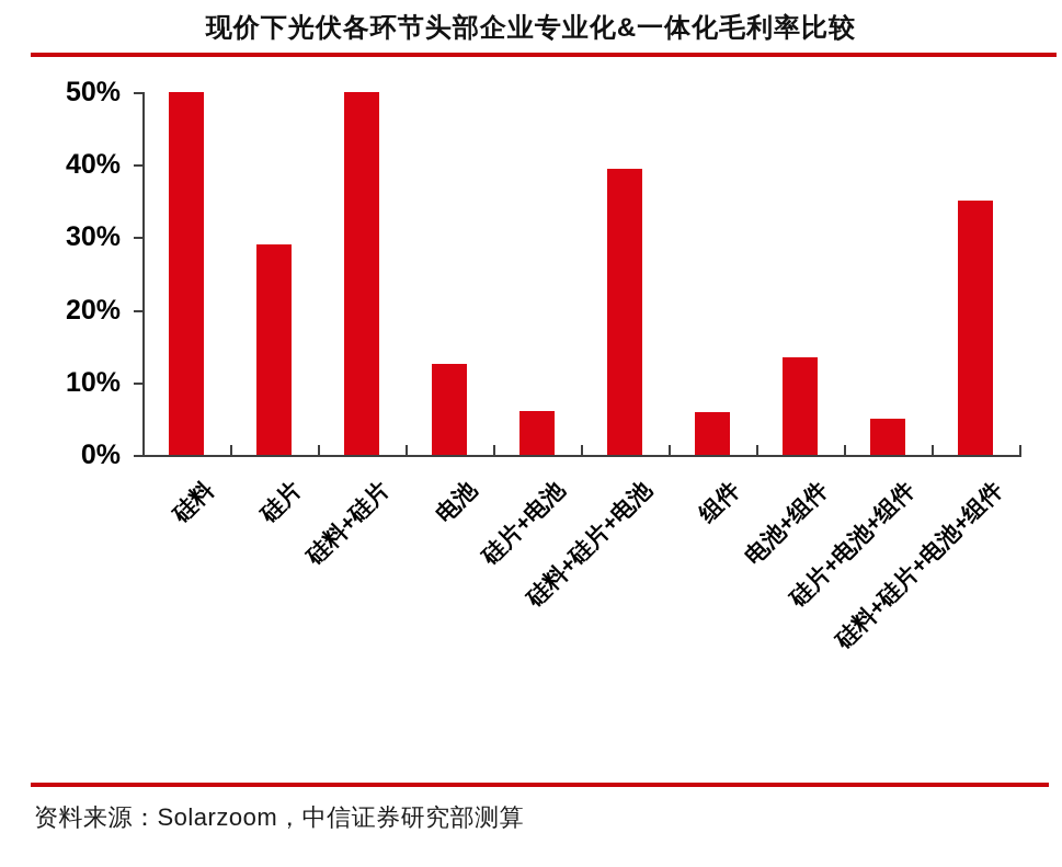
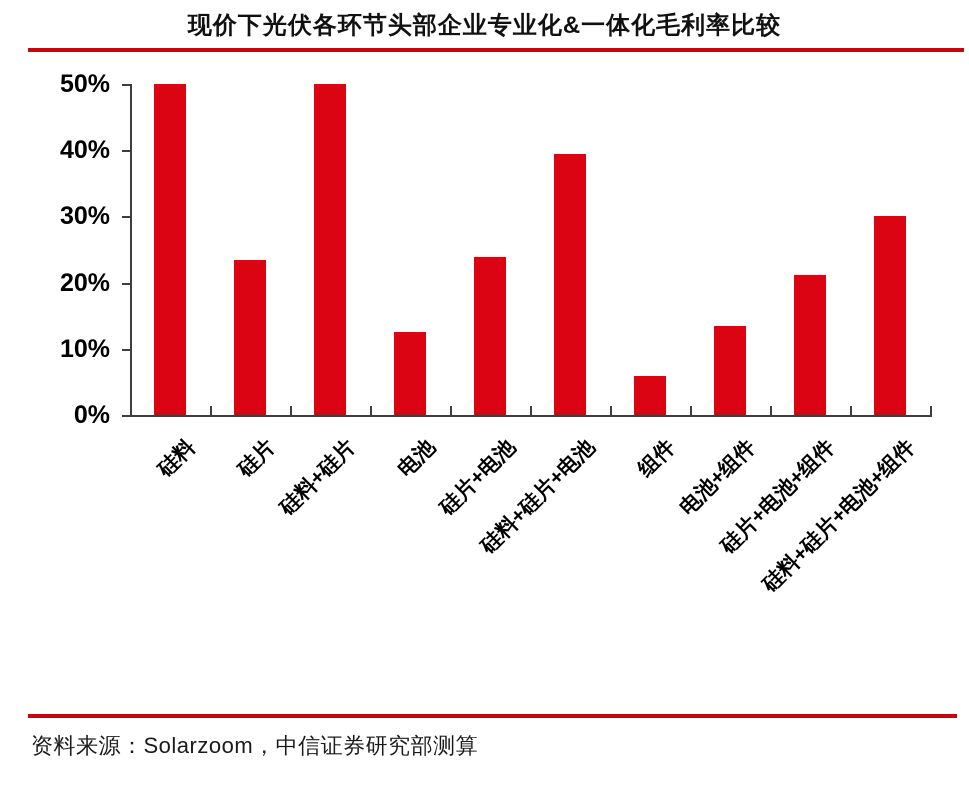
硅片: 29% -> 23%
硅片+电池: 6% -> 24%
硅片+电池+组件: 5% -> 21%
硅料+硅片+电池+组件: 35% -> 30%
